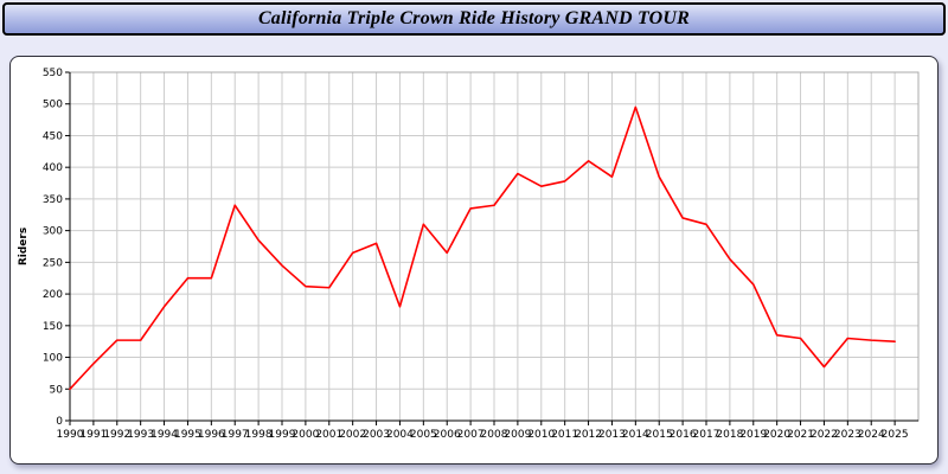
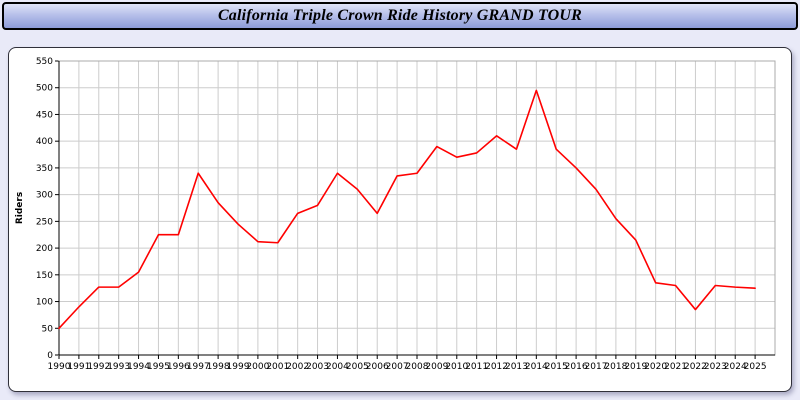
1994: 180 -> 160
2004: 180 -> 340
2016: 320 -> 350
